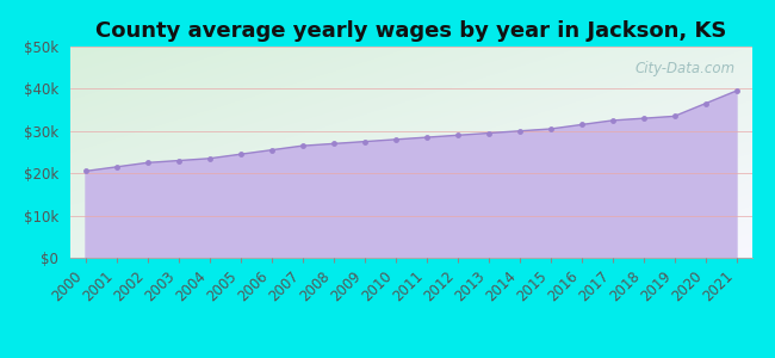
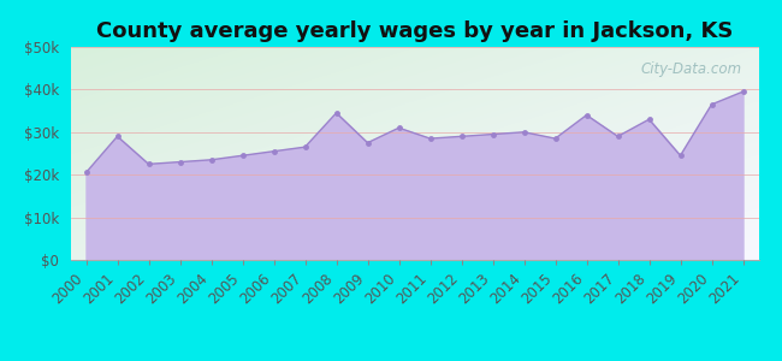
2001: $21.5k -> $29.0k
2008: $27.0k -> $34.5k
2010: $28.0k -> $31.0k
2015: $30.5k -> $28.5k
2016: $31.5k -> $34.0k
2017: $32.5k -> $29.0k
2019: $33.5k -> $24.5k
